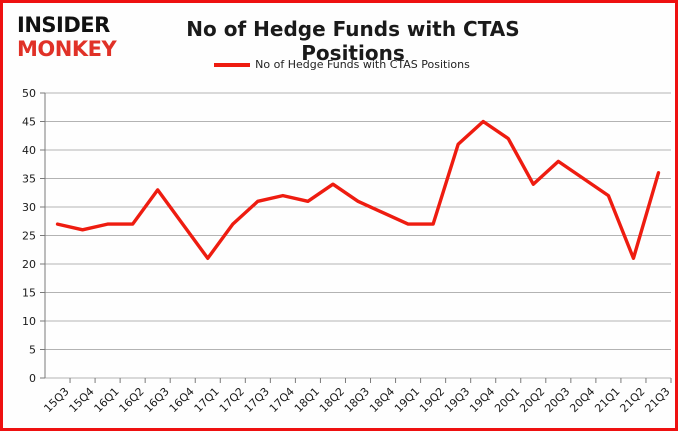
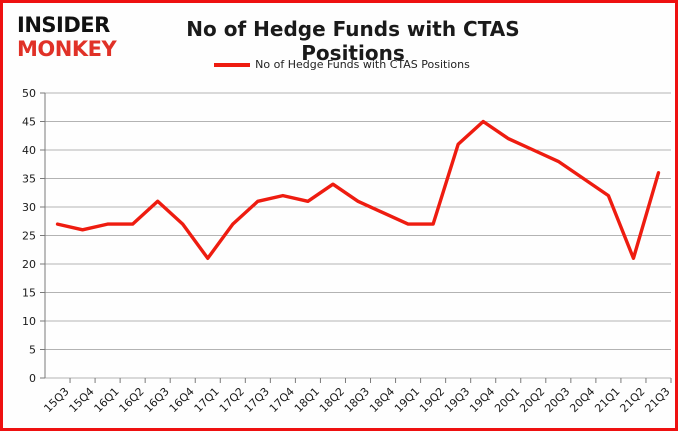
16Q3: 33 -> 31
20Q2: 34 -> 40
